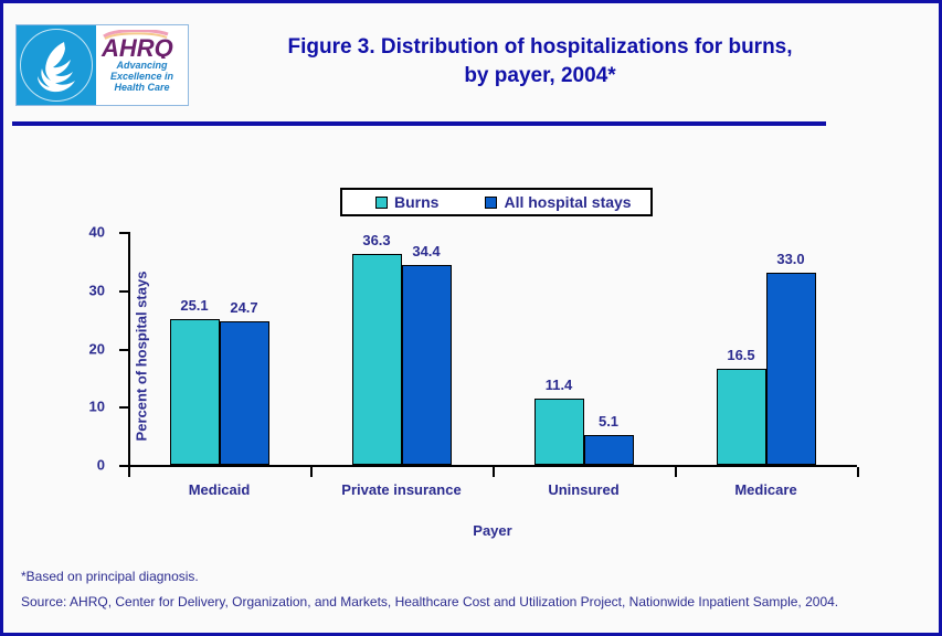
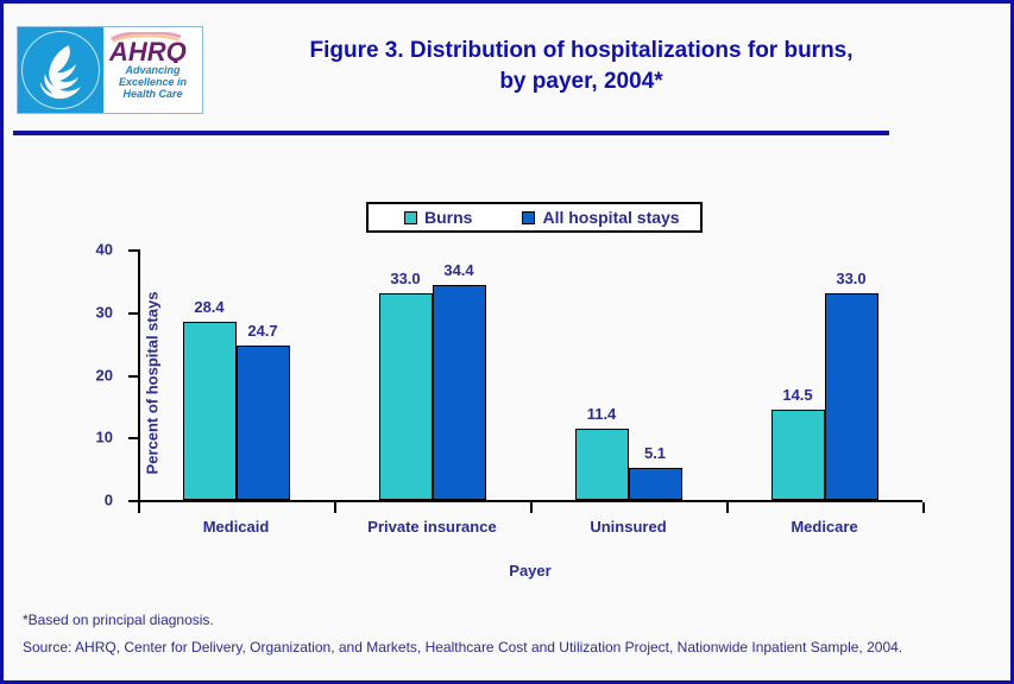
Burns/Medicaid: 25.1 -> 28.4
Burns/Private insurance: 36.3 -> 33.0
Burns/Medicare: 16.5 -> 14.5
